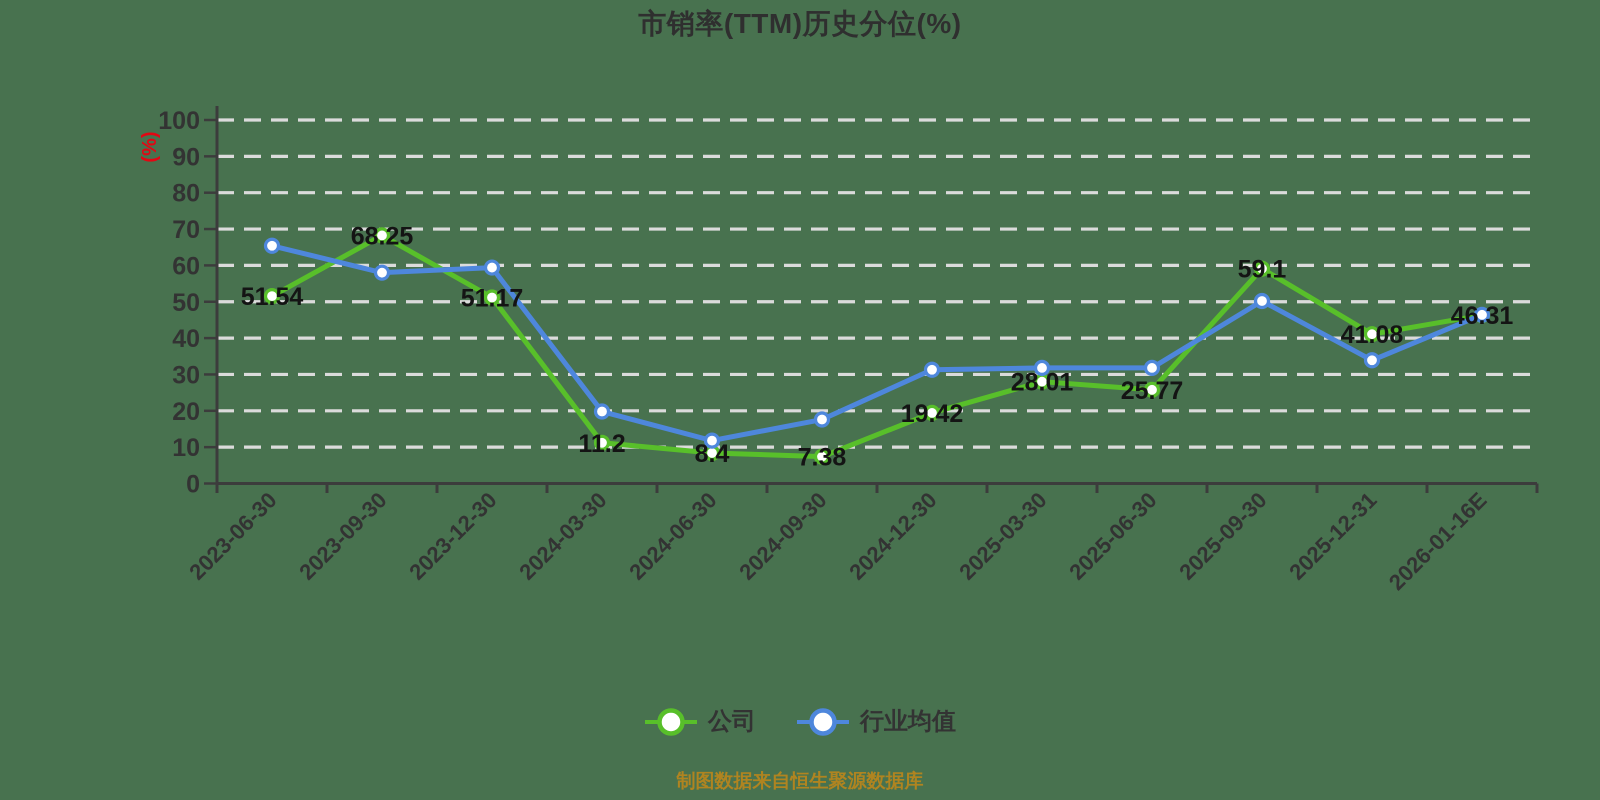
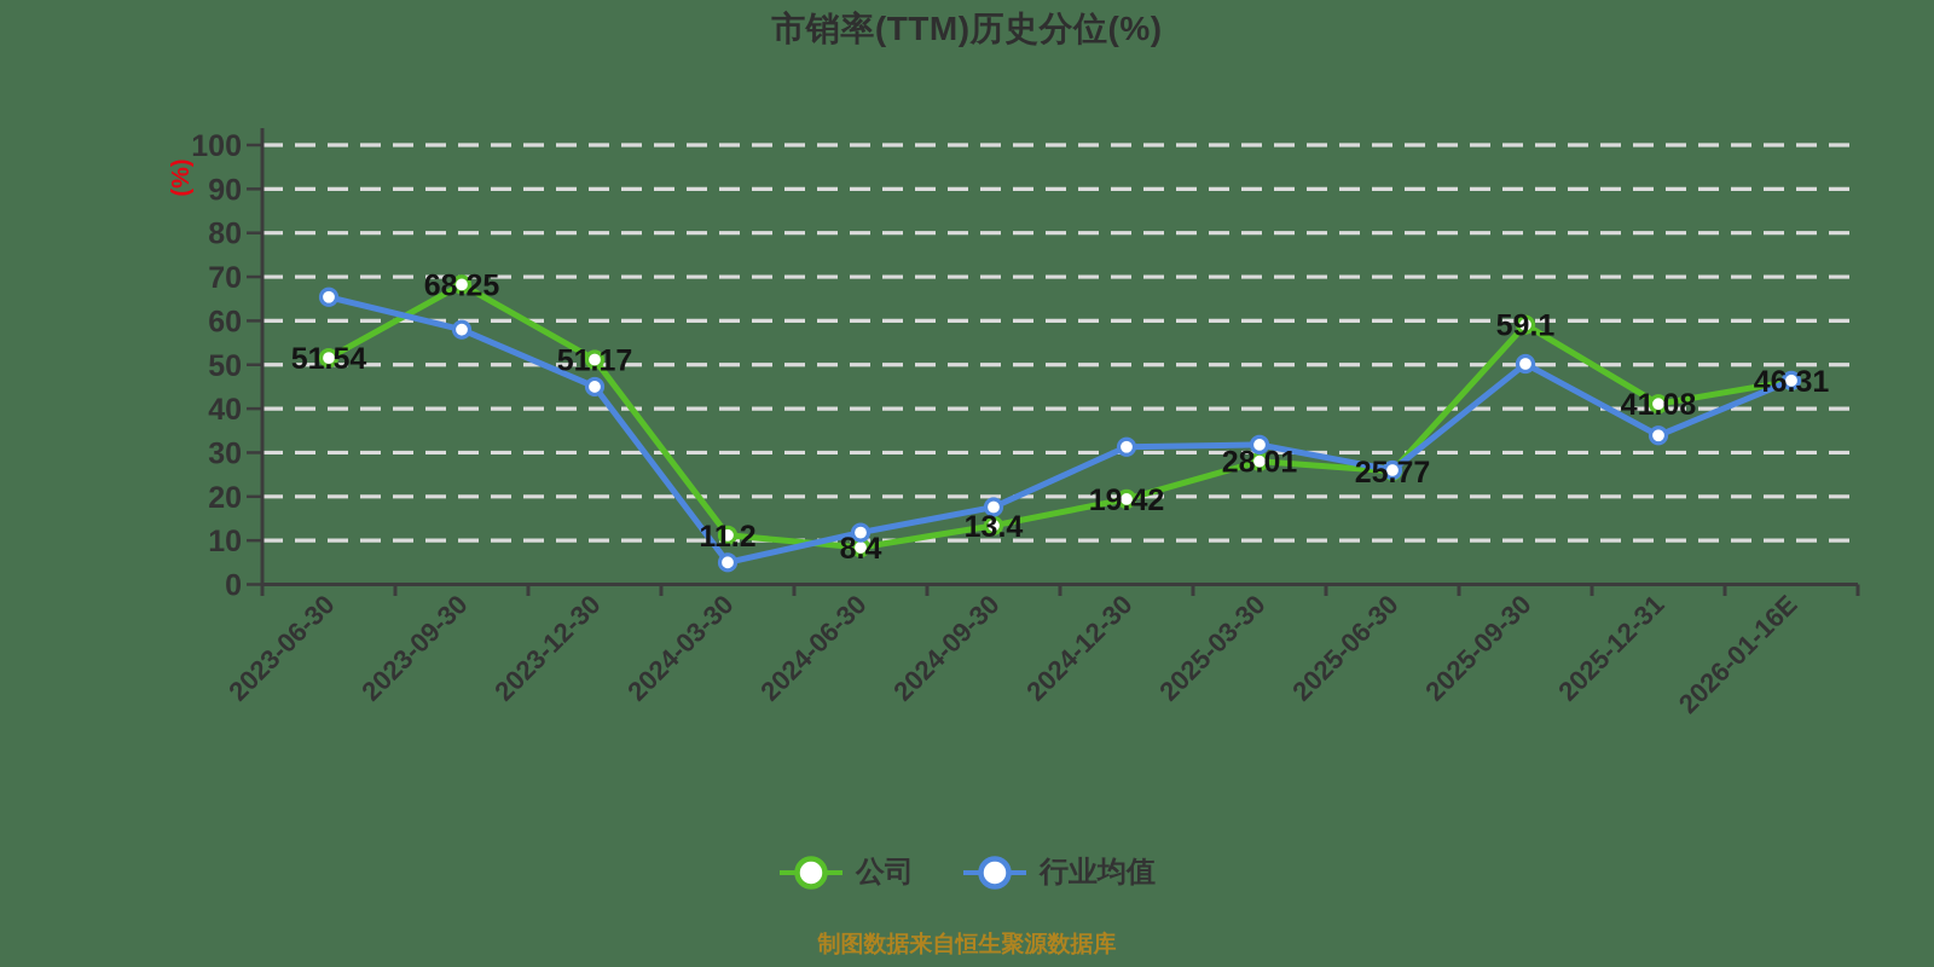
行业均值/2023-12-30: 59 -> 45
行业均值/2024-03-30: 20 -> 5
公司/2024-09-30: 7.38 -> 13.4
行业均值/2025-06-30: 32 -> 26
